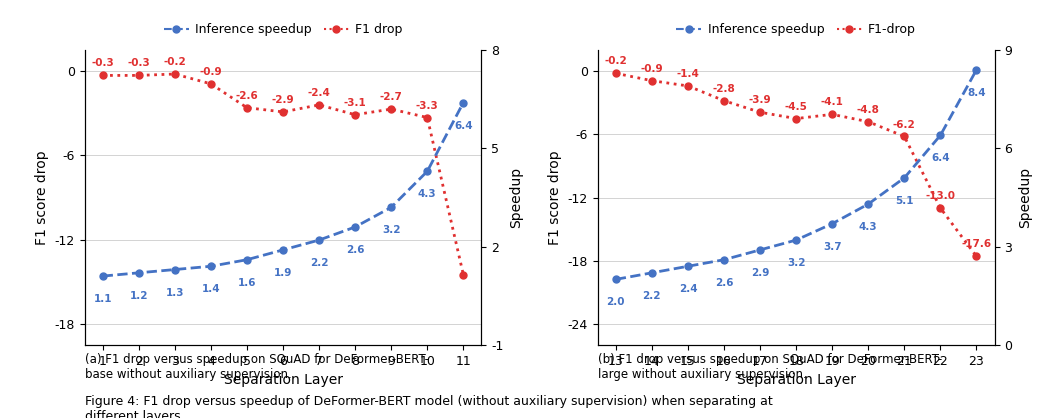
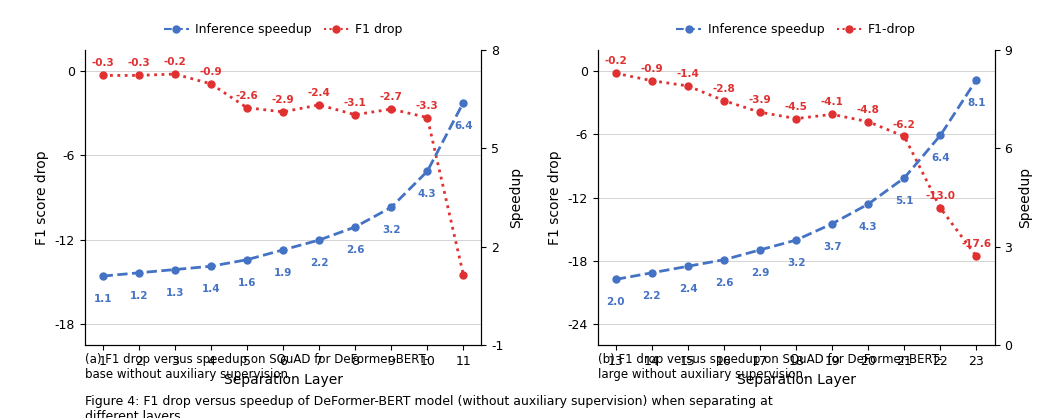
Inference speedup/23: 8.4 -> 8.1
